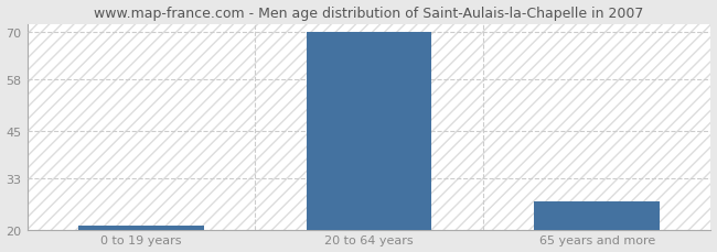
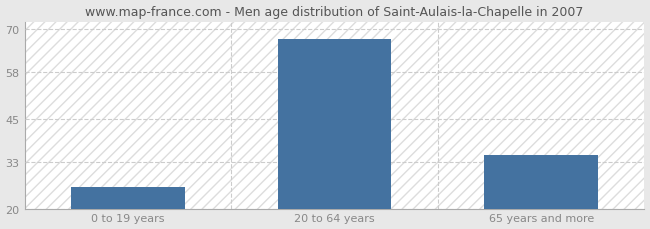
0 to 19 years: 21 -> 26
20 to 64 years: 70 -> 67
65 years and more: 27 -> 35
